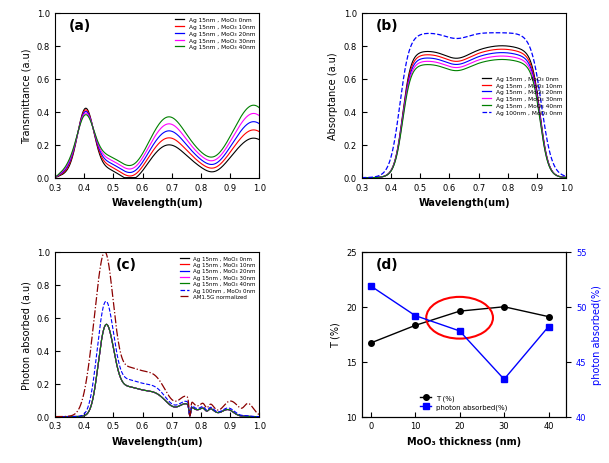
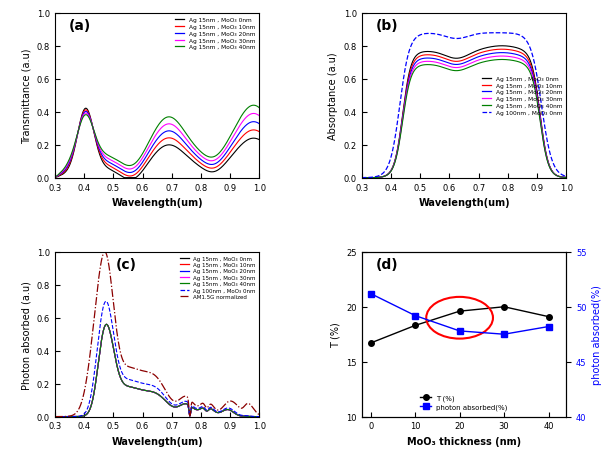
photon absorbed(%)/0: 51.9 -> 51.2
photon absorbed(%)/30: 43.4 -> 47.5
